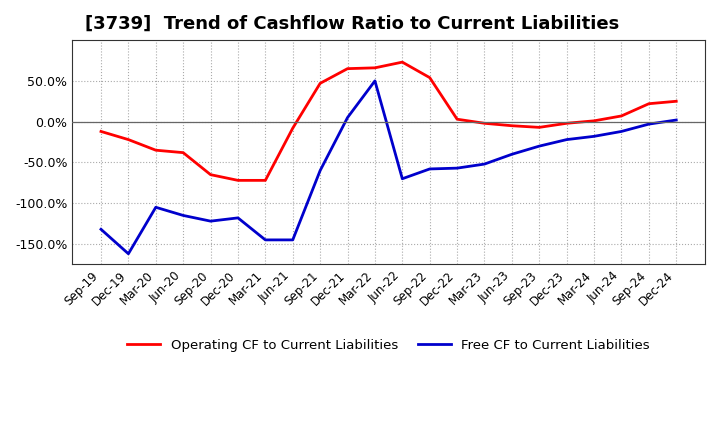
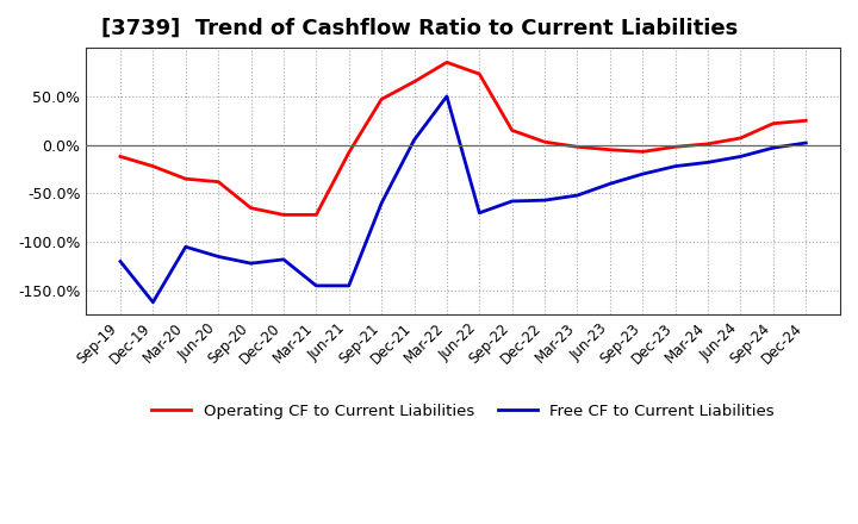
Free CF to Current Liabilities/Sep-19: -132% -> -120%
Operating CF to Current Liabilities/Mar-22: 66% -> 85%
Operating CF to Current Liabilities/Sep-22: 54% -> 15%
